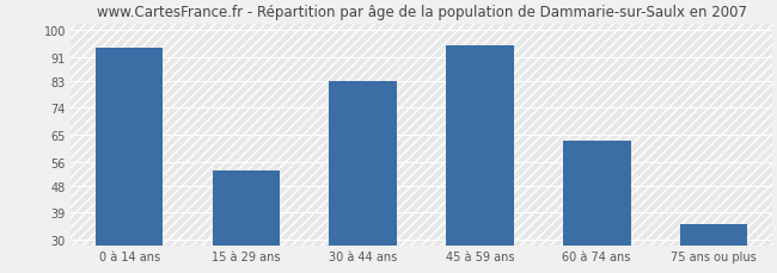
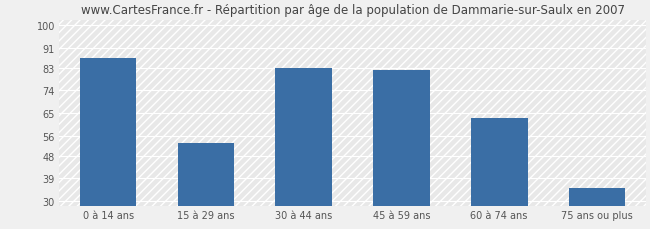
0 à 14 ans: 94 -> 87
45 à 59 ans: 95 -> 82
